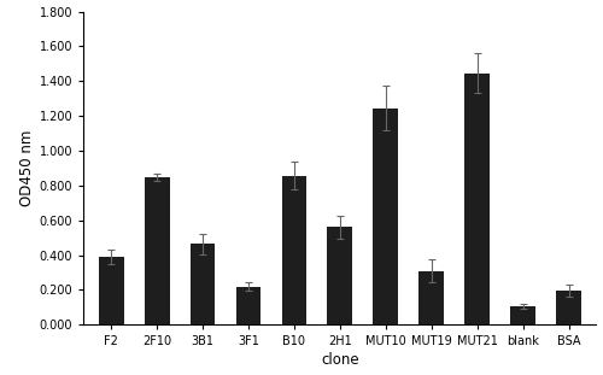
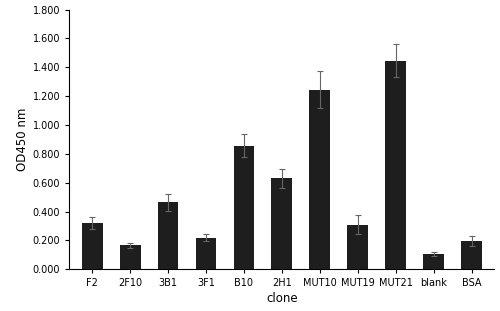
F2: 0.39 -> 0.32
2F10: 0.85 -> 0.17
2H1: 0.56 -> 0.63
